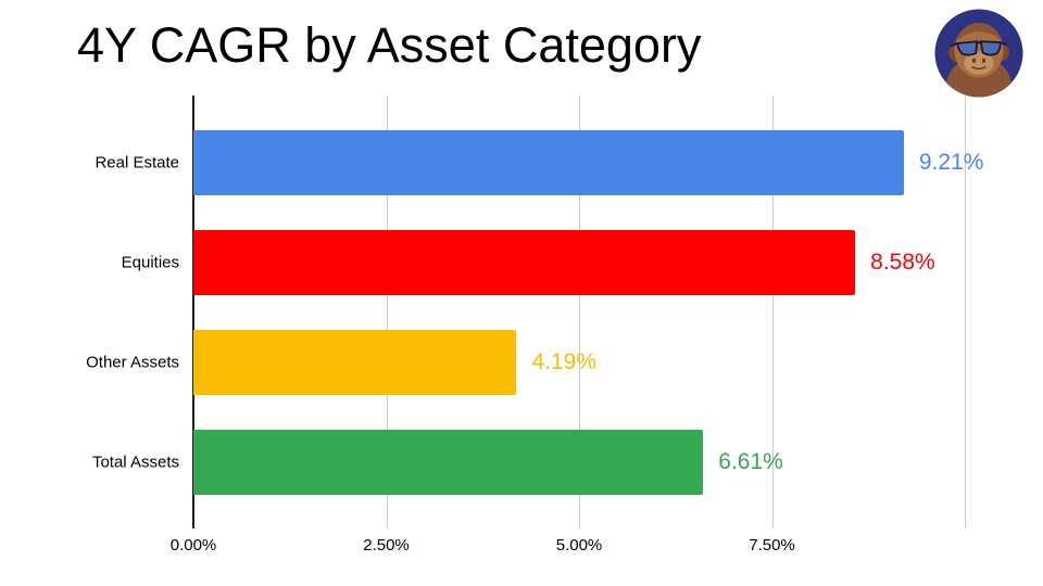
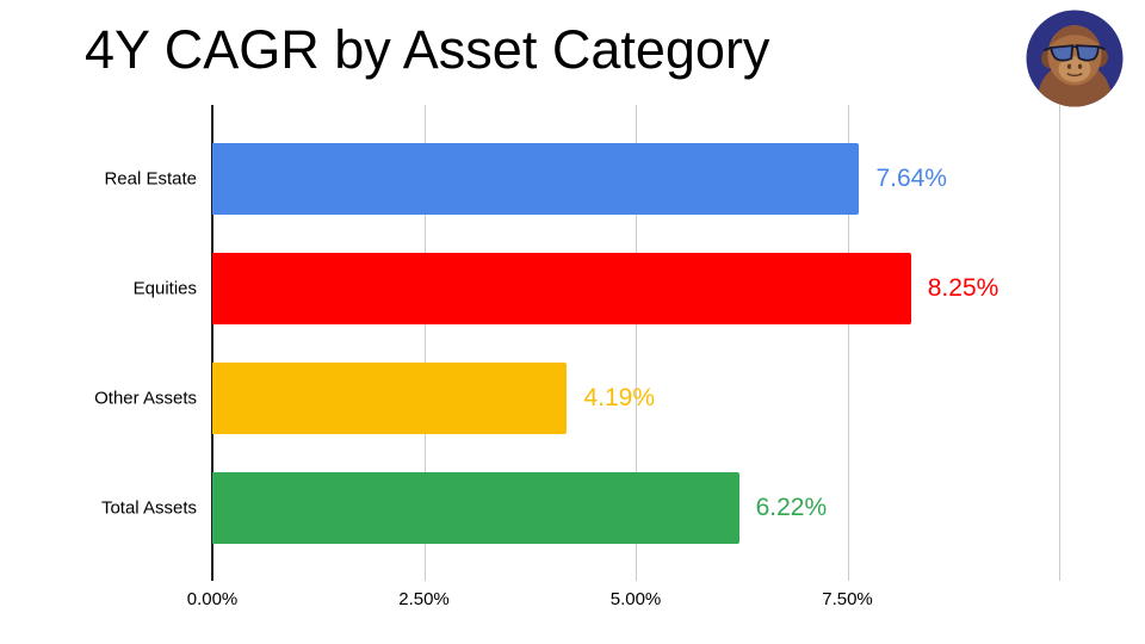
Real Estate: 9.21% -> 7.64%
Equities: 8.58% -> 8.25%
Total Assets: 6.61% -> 6.22%
